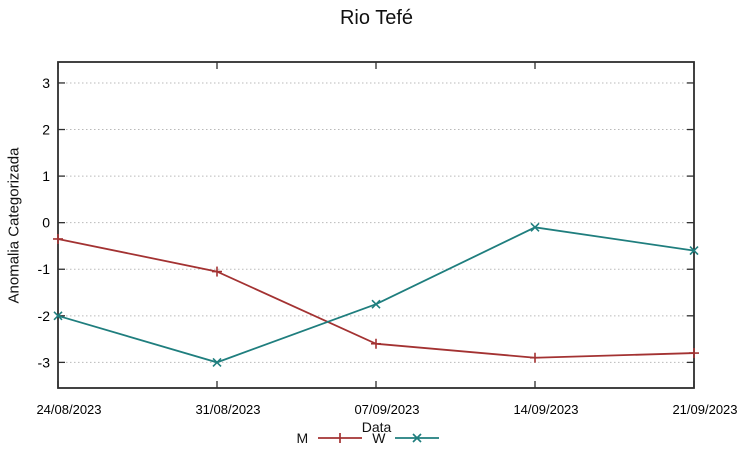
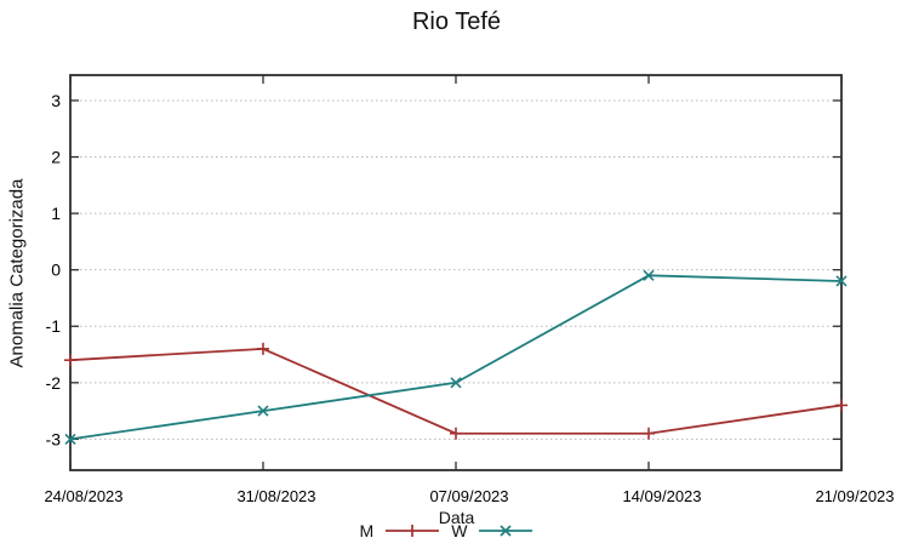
M/24/08/2023: -0.3 -> -1.6
W/24/08/2023: -2.0 -> -3.0
M/31/08/2023: -1.1 -> -1.4
W/31/08/2023: -3.0 -> -2.5
M/07/09/2023: -2.6 -> -2.9
W/07/09/2023: -1.8 -> -2.0
M/21/09/2023: -2.8 -> -2.4
W/21/09/2023: -0.6 -> -0.2
